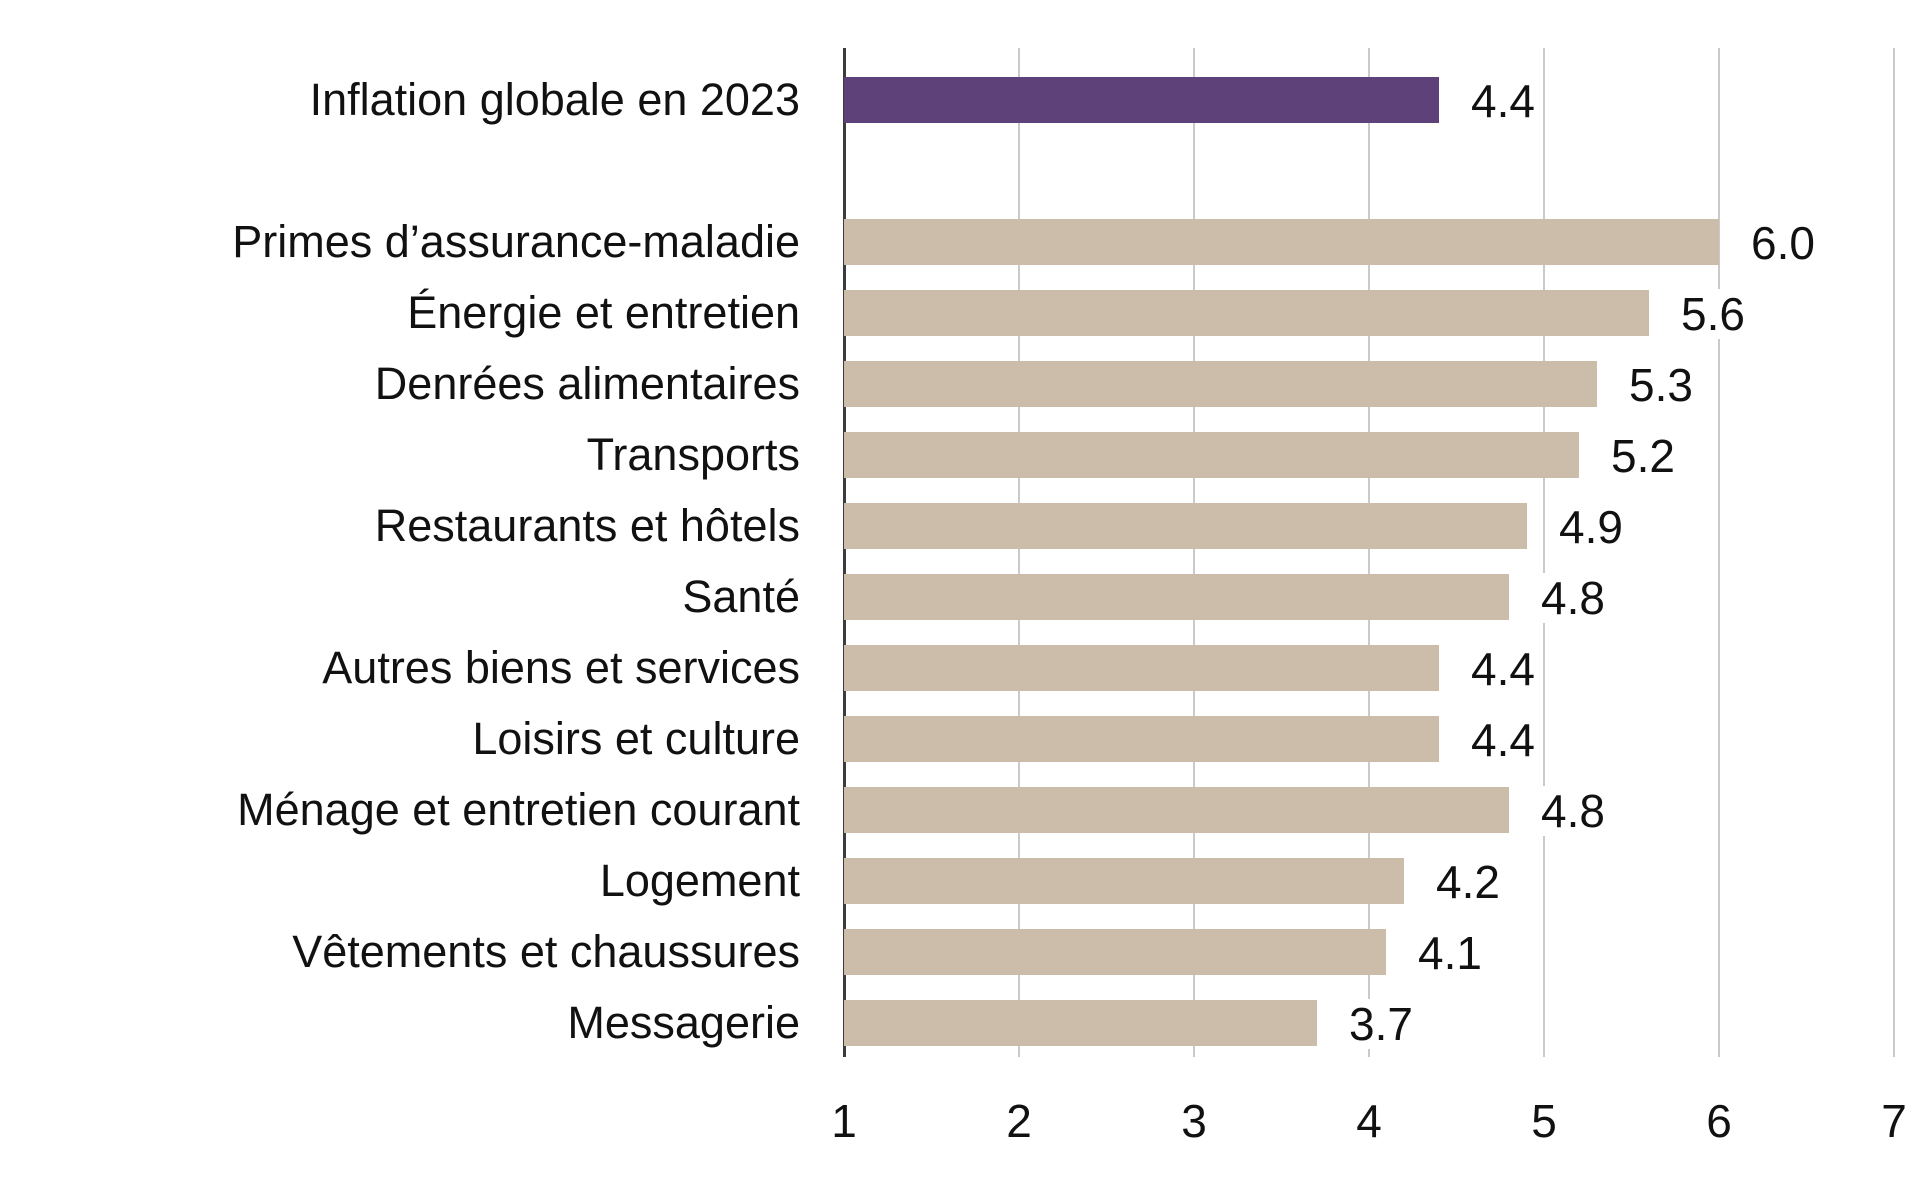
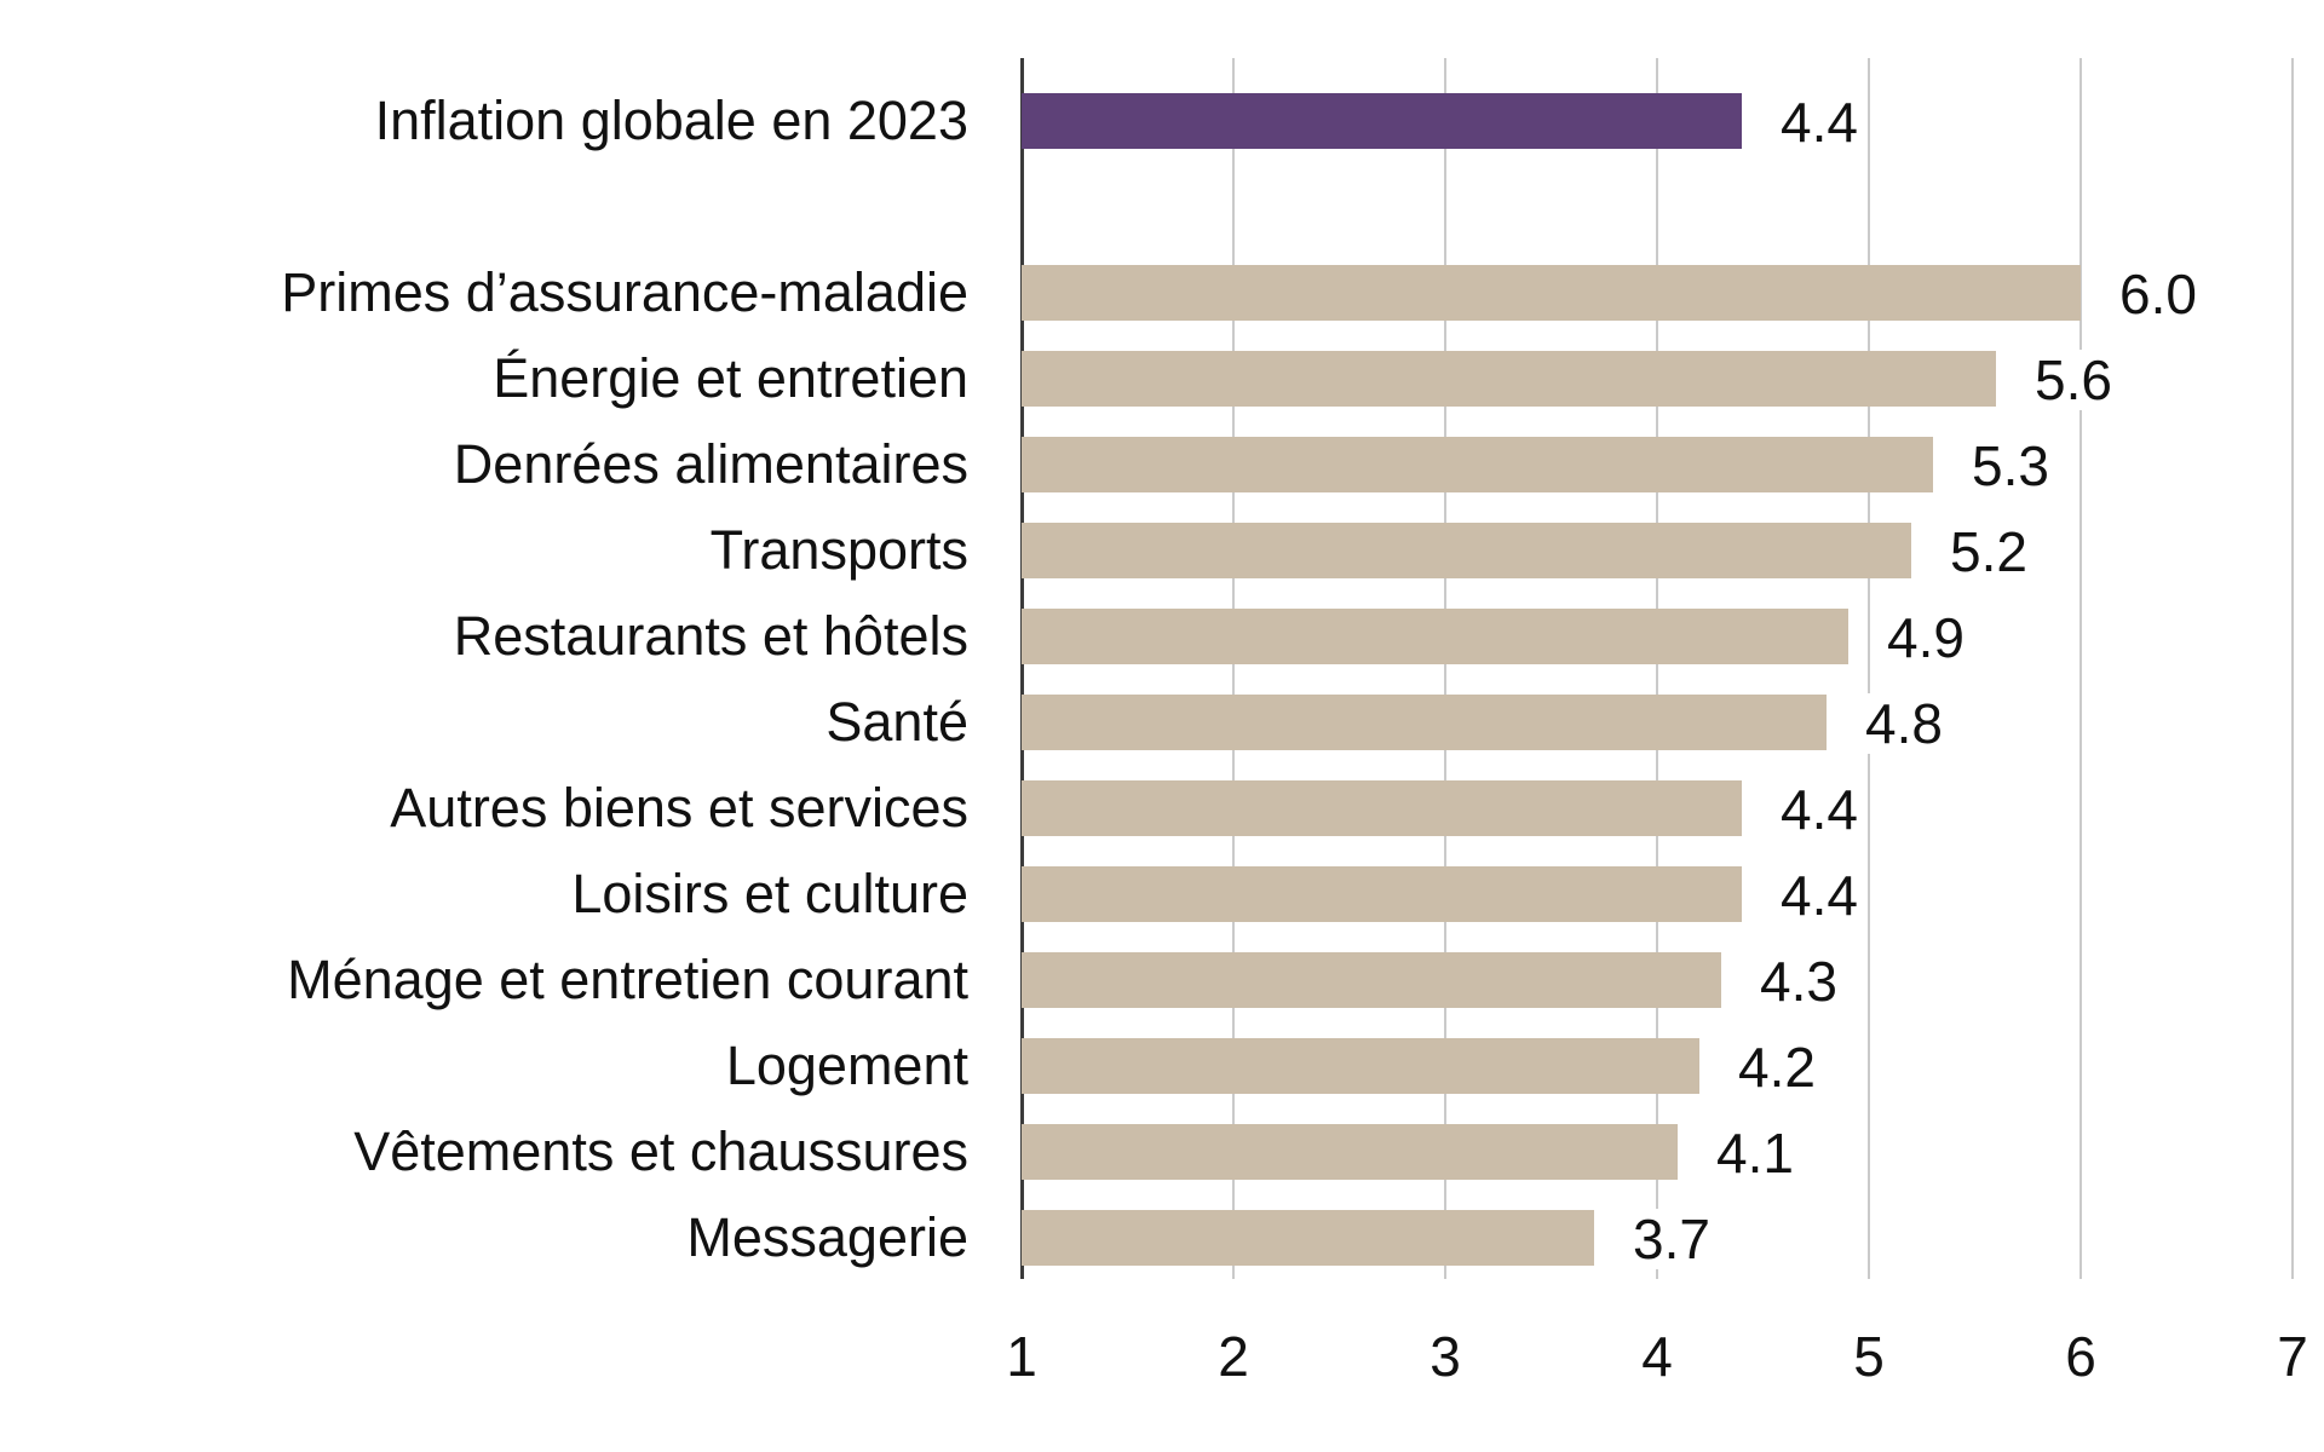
Ménage et entretien courant: 4.8 -> 4.3
